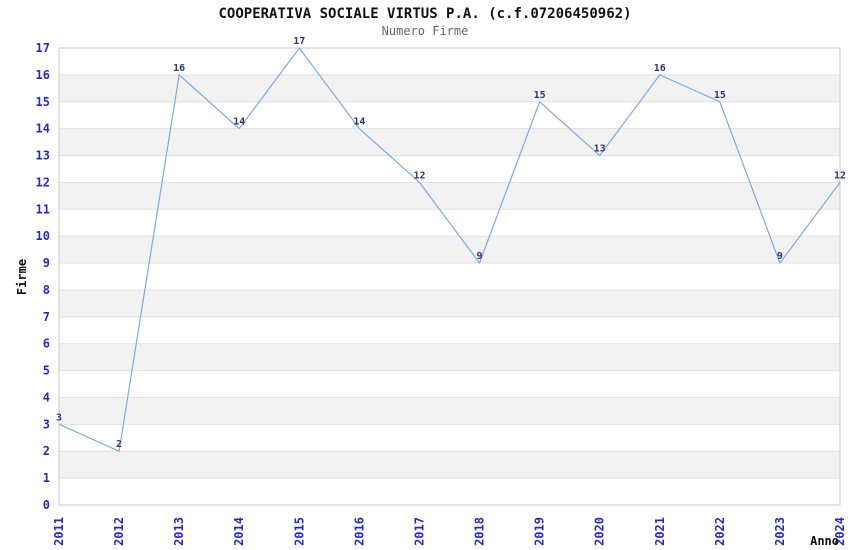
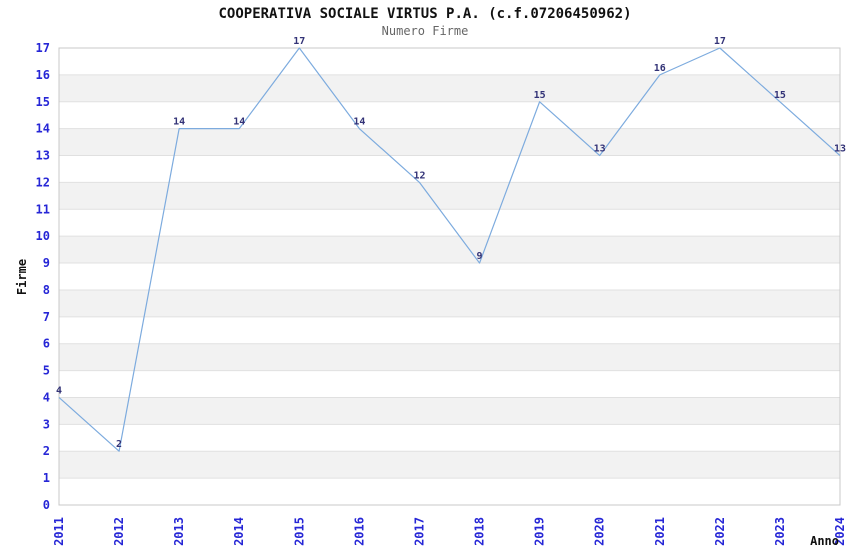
2011: 3 -> 4
2013: 16 -> 14
2022: 15 -> 17
2023: 9 -> 15
2024: 12 -> 13
